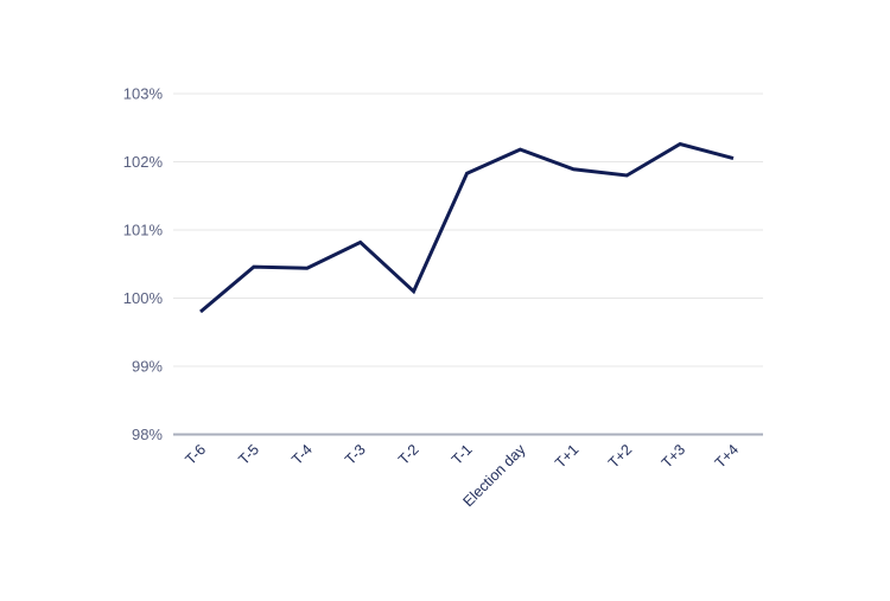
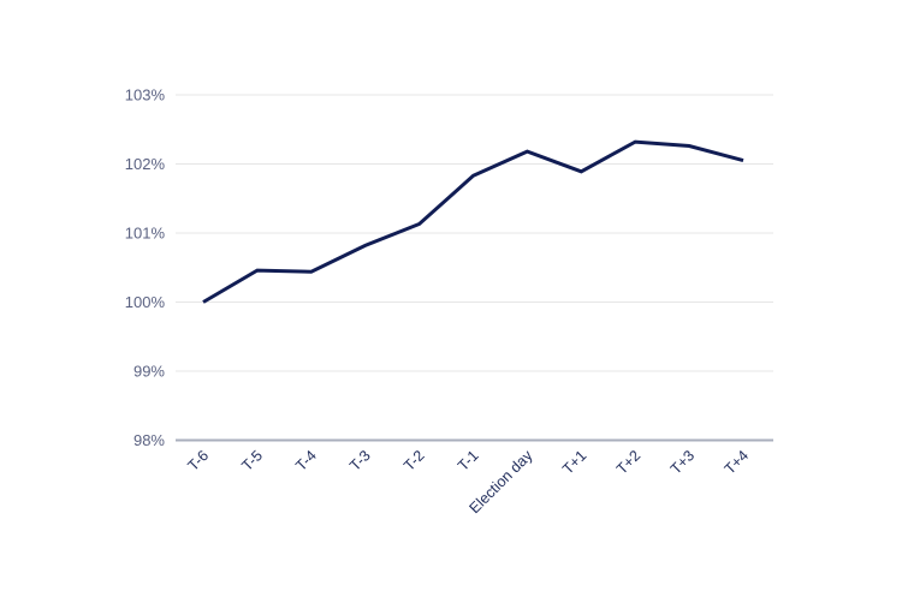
T-6: 99.8% -> 100.0%
T-2: 100.1% -> 101.1%
T+2: 101.8% -> 102.3%
